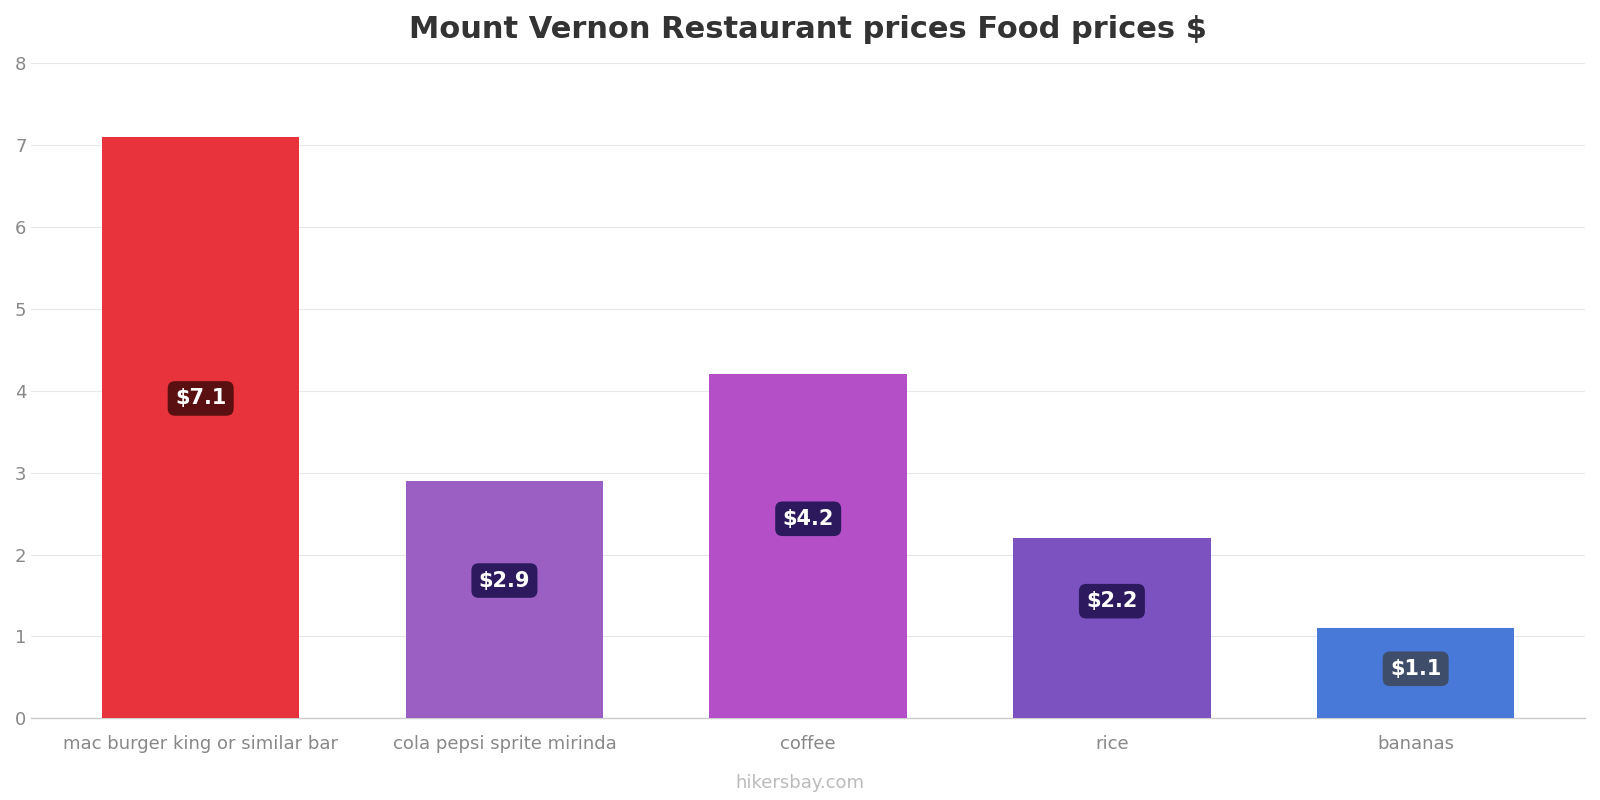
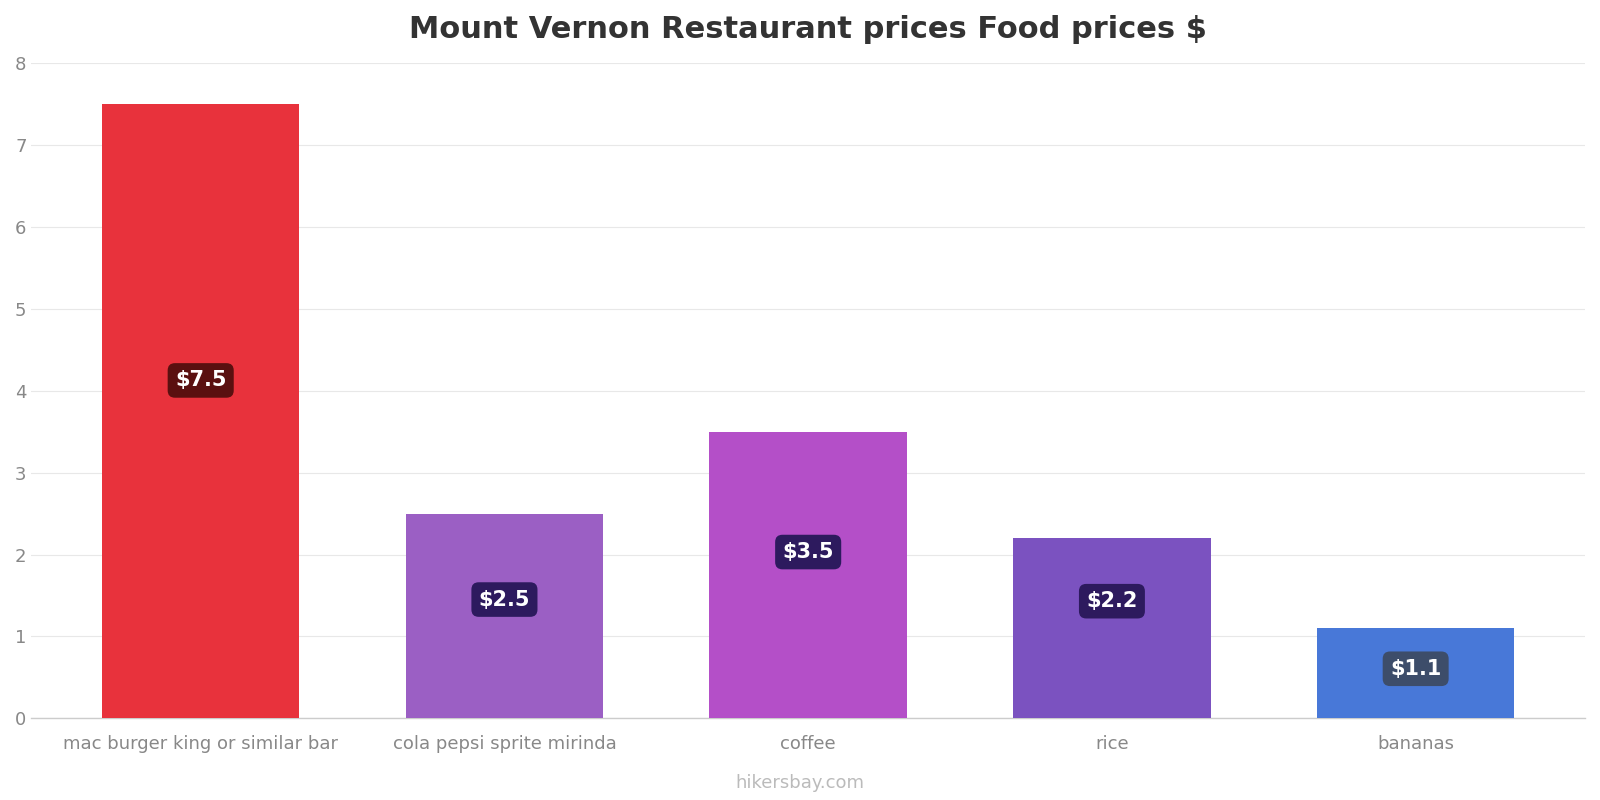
mac burger king or similar bar: $7.1 -> $7.5
cola pepsi sprite mirinda: $2.9 -> $2.5
coffee: $4.2 -> $3.5
